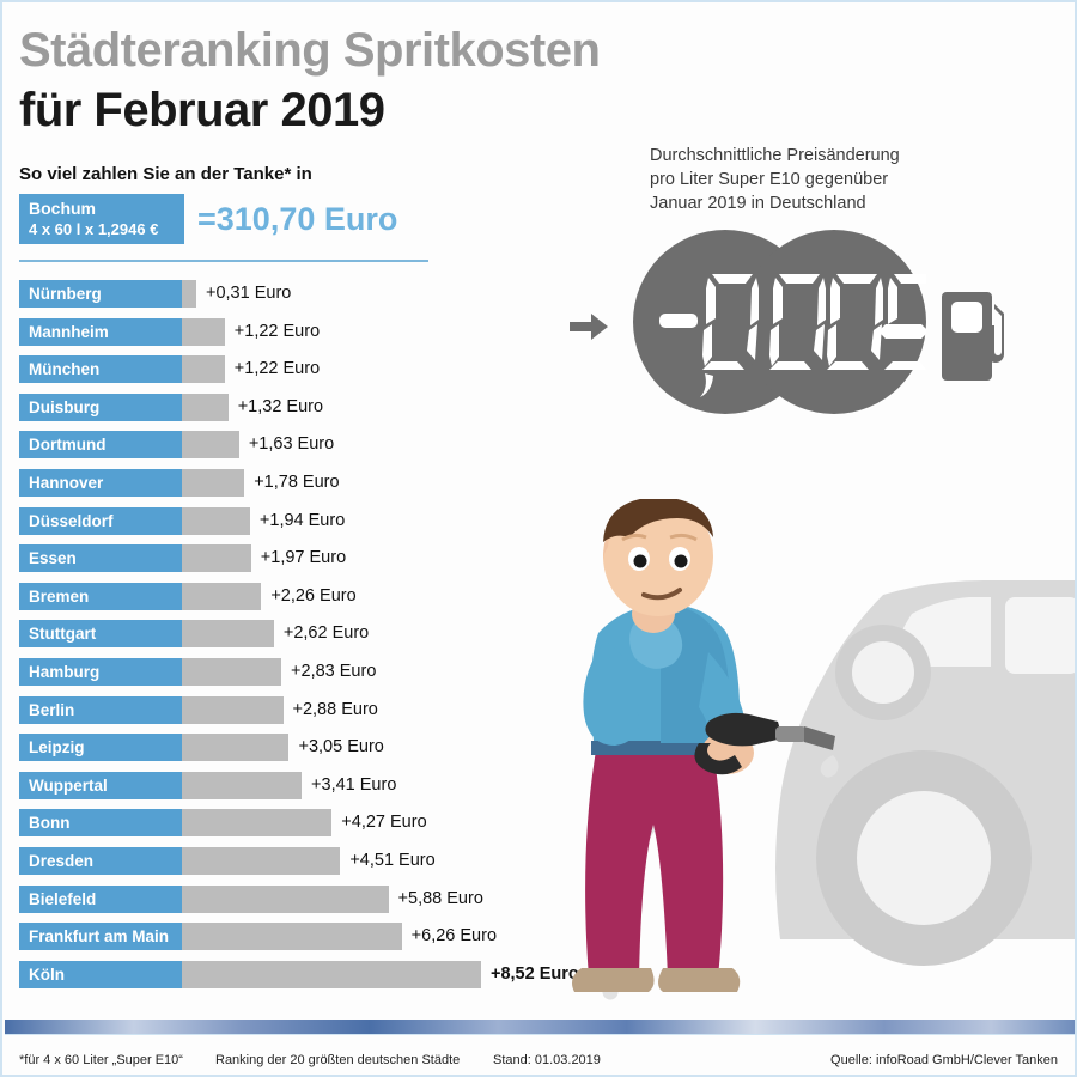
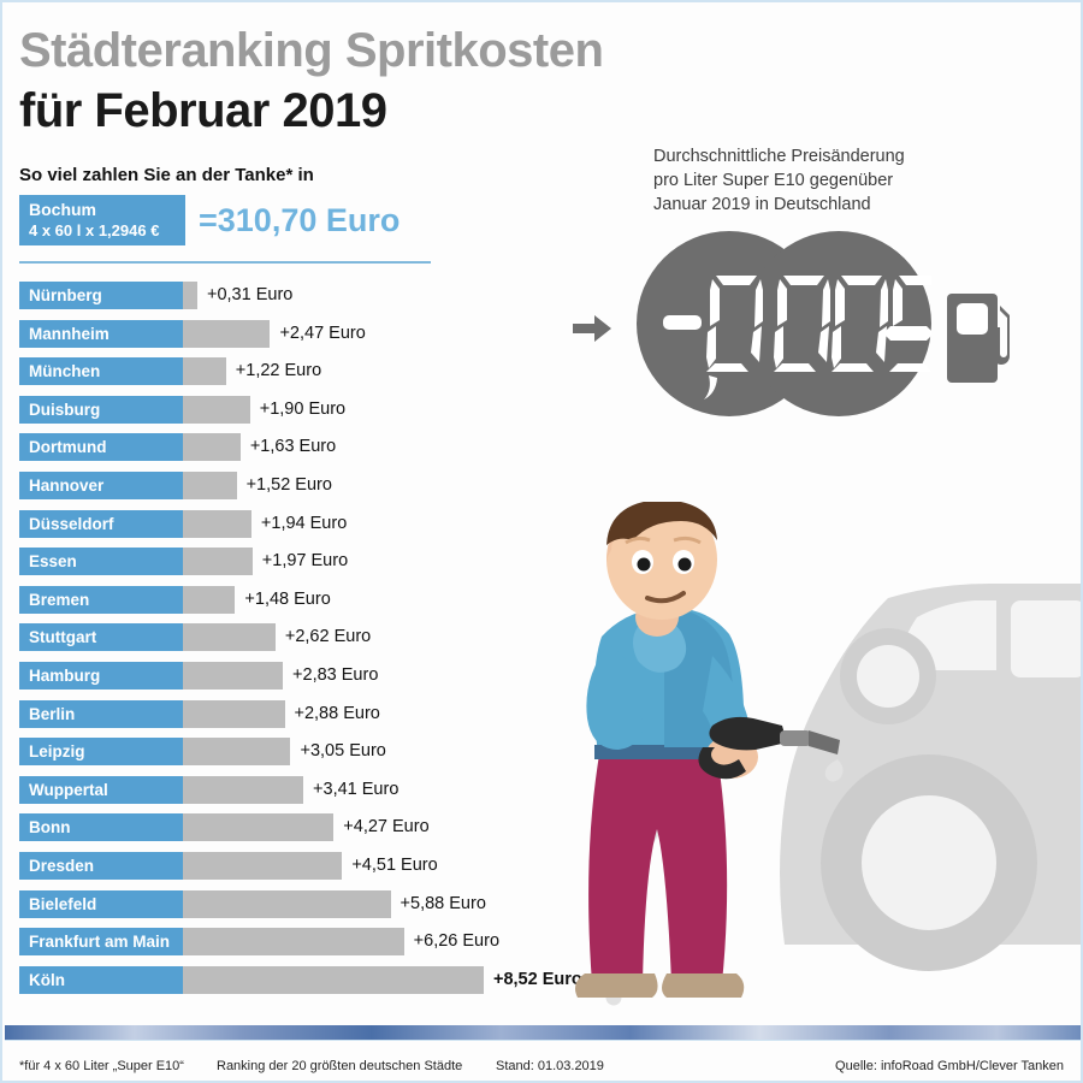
Mannheim: +1,22 -> +2,47
Duisburg: +1,32 -> +1,90
Hannover: +1,78 -> +1,52
Bremen: +2,26 -> +1,48
